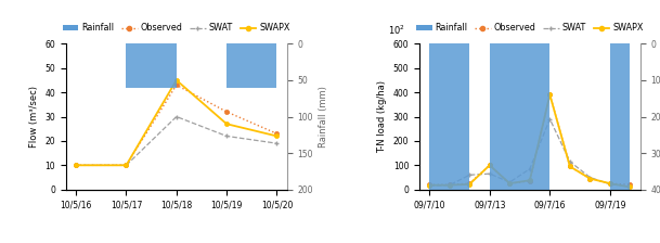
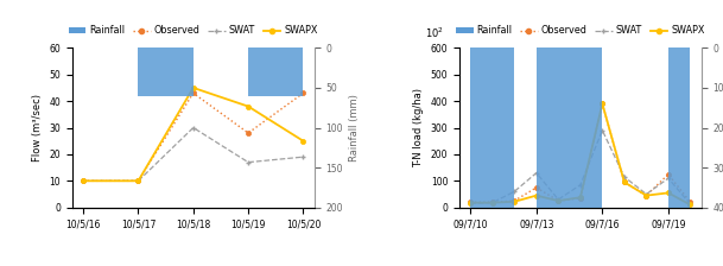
Observed/10/5/19: 32 -> 28
SWAT/10/5/19: 22 -> 17
SWAPX/10/5/19: 27 -> 38
Observed/10/5/20: 23 -> 43
SWAPX/10/5/20: 22 -> 25
Observed/09/7/13: 100 -> 75
SWAT/09/7/13: 65 -> 130
SWAPX/09/7/13: 100 -> 45
Observed/09/7/19: 25 -> 125
SWAT/09/7/19: 22 -> 110
SWAPX/09/7/19: 25 -> 55
